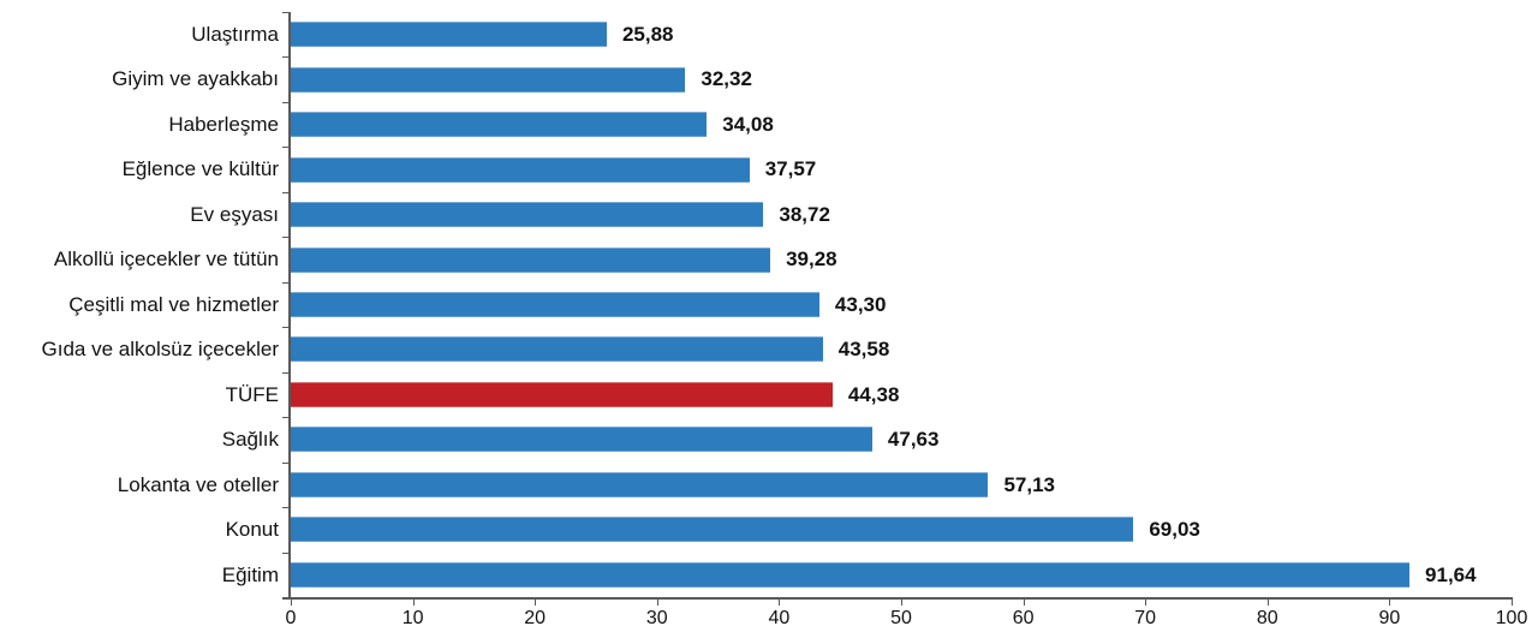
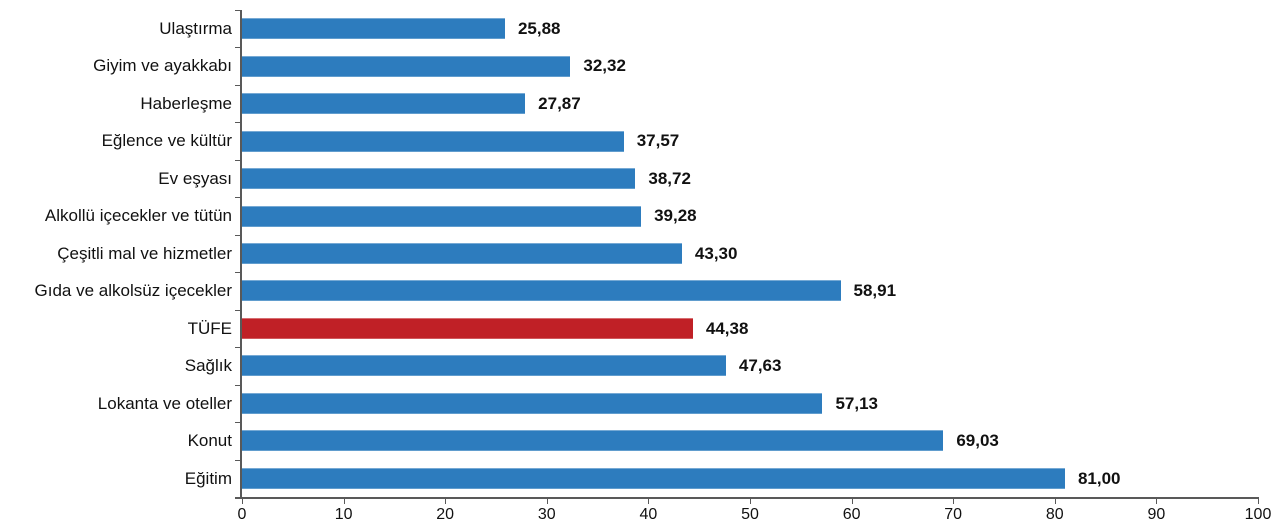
Haberleşme: 34,08 -> 27,87
Gıda ve alkolsüz içecekler: 43,58 -> 58,91
Eğitim: 91,64 -> 81,00
